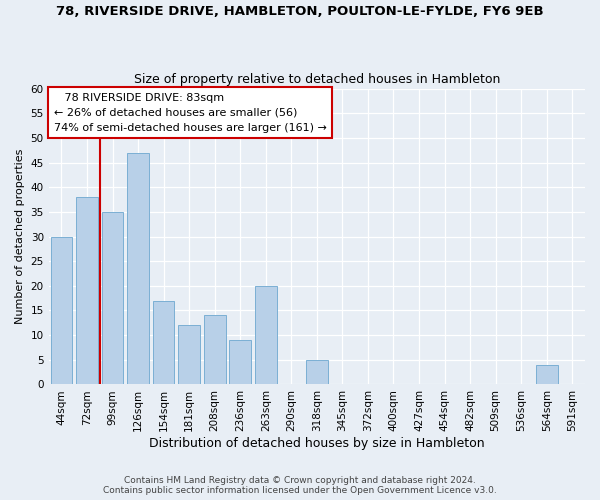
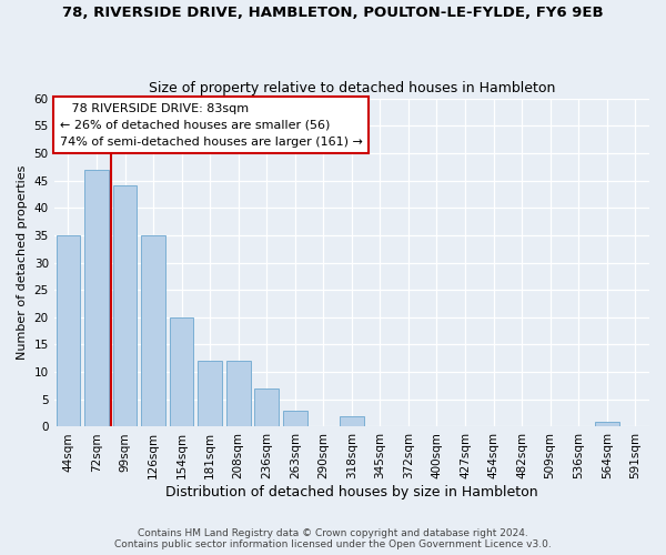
44sqm: 30 -> 35
72sqm: 38 -> 47
99sqm: 35 -> 44
126sqm: 47 -> 35
154sqm: 17 -> 20
208sqm: 14 -> 12
236sqm: 9 -> 7
263sqm: 20 -> 3
318sqm: 5 -> 2
564sqm: 4 -> 1
